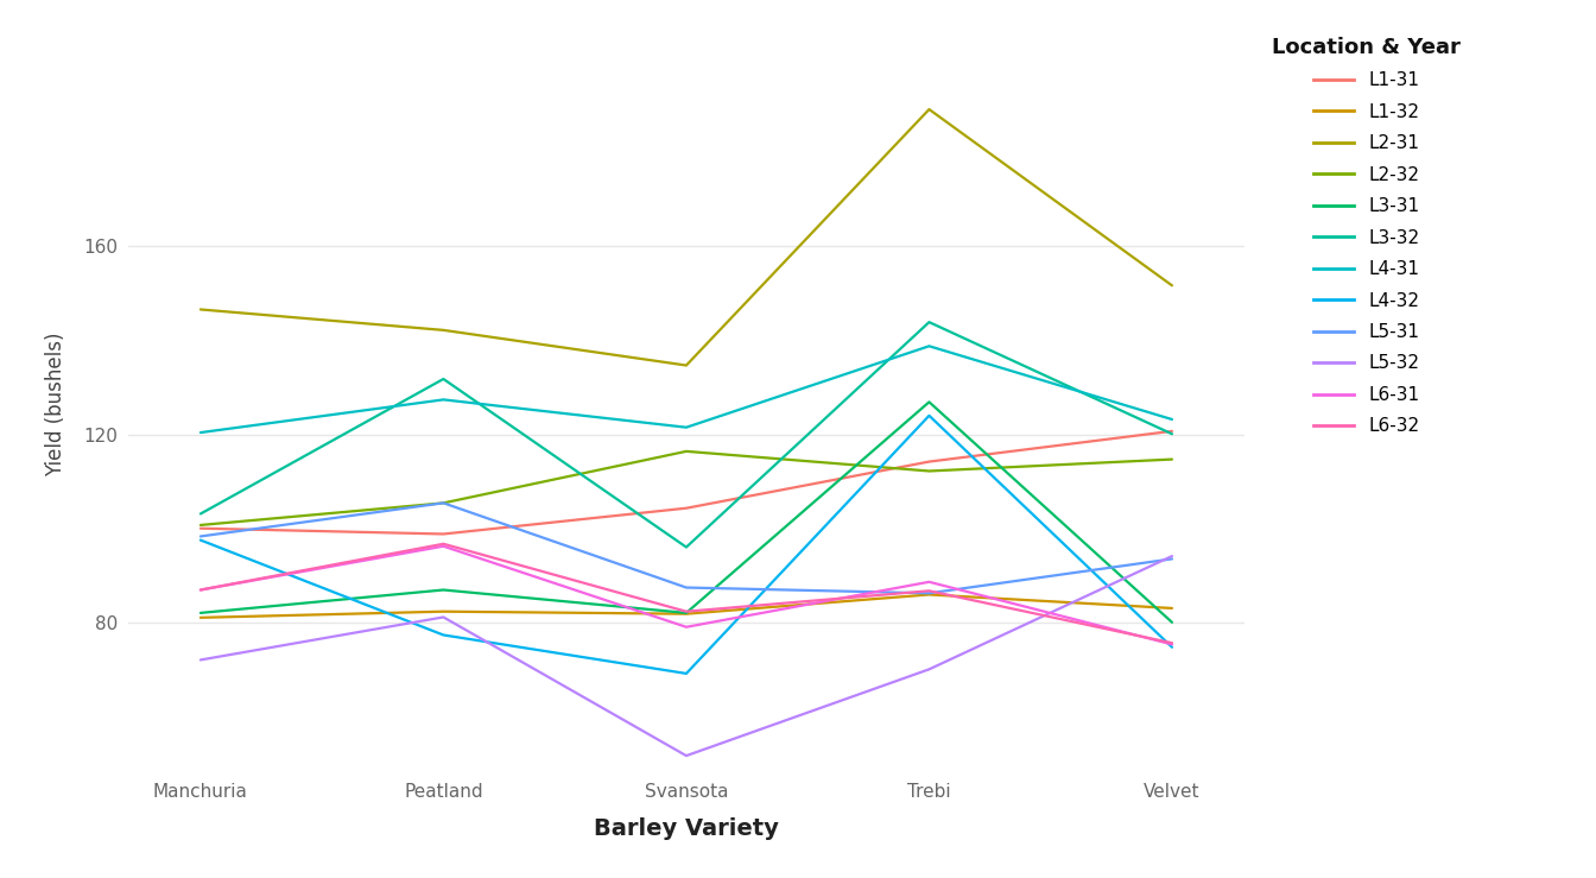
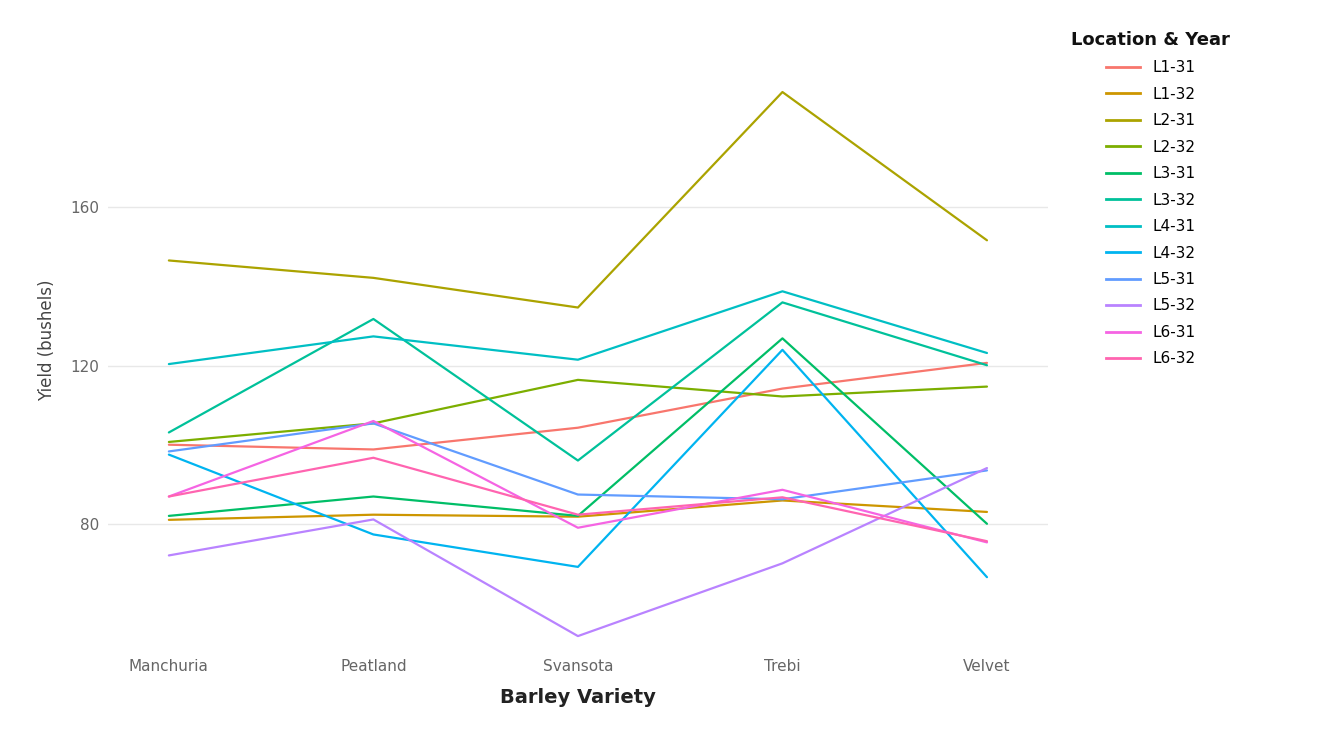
L6-31/Peatland: 96.2 -> 106.0
L3-32/Trebi: 143.9 -> 136.0
L4-32/Velvet: 74.7 -> 66.5
